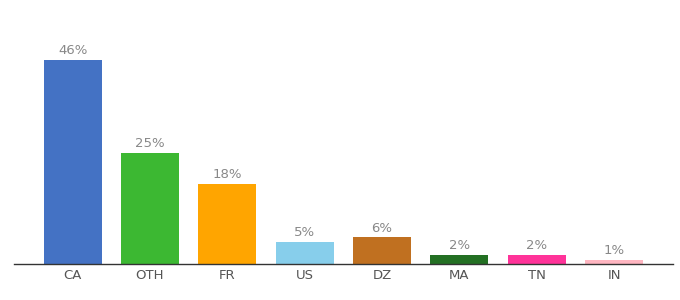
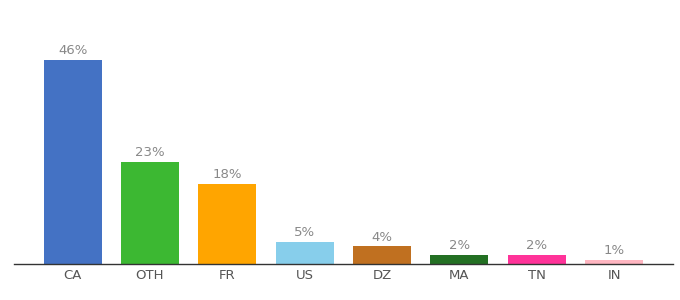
OTH: 25% -> 23%
DZ: 6% -> 4%
